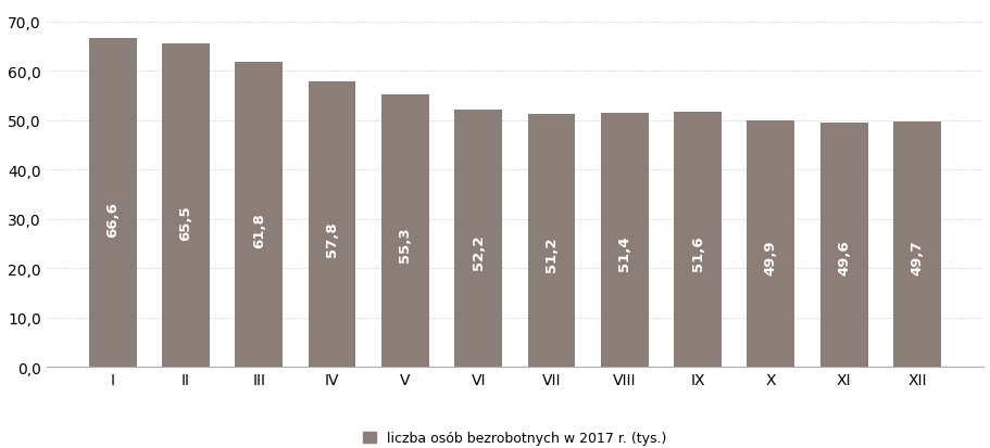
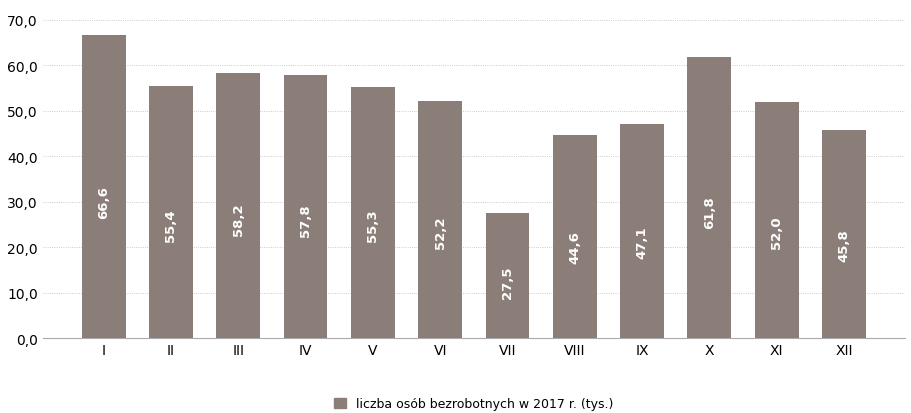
II: 65,5 -> 55,4
III: 61,8 -> 58,2
VII: 51,2 -> 27,5
VIII: 51,4 -> 44,6
IX: 51,6 -> 47,1
X: 49,9 -> 61,8
XI: 49,6 -> 52,0
XII: 49,7 -> 45,8
